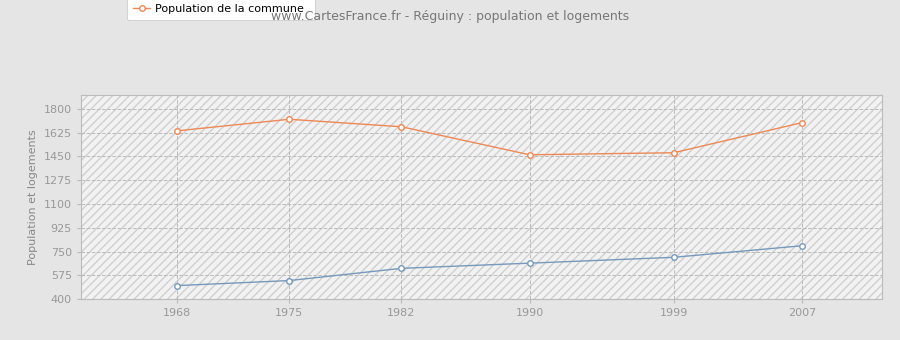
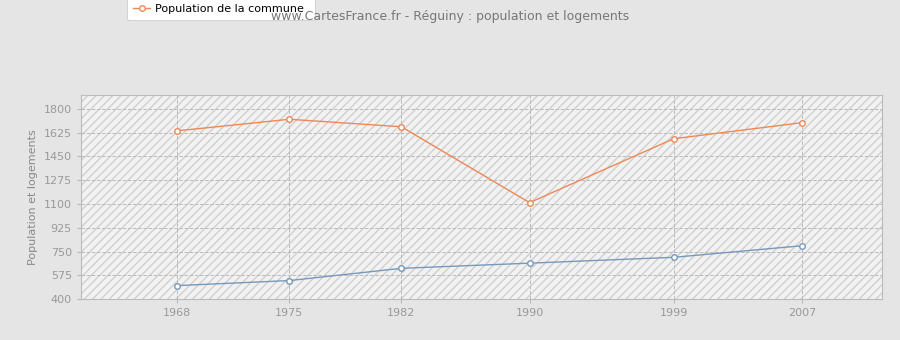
Population de la commune/1990: 1460 -> 1110
Population de la commune/1999: 1480 -> 1580
